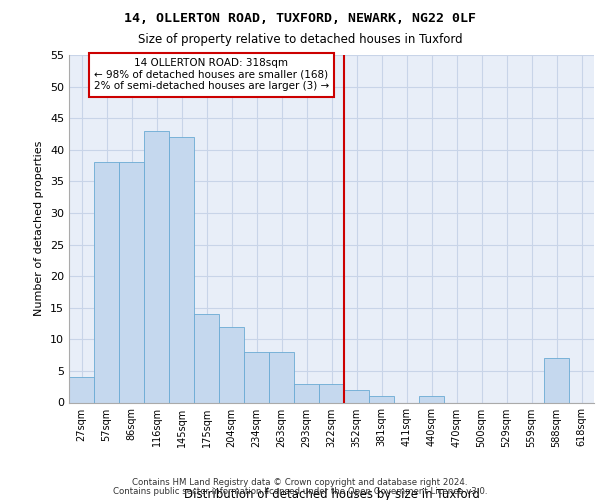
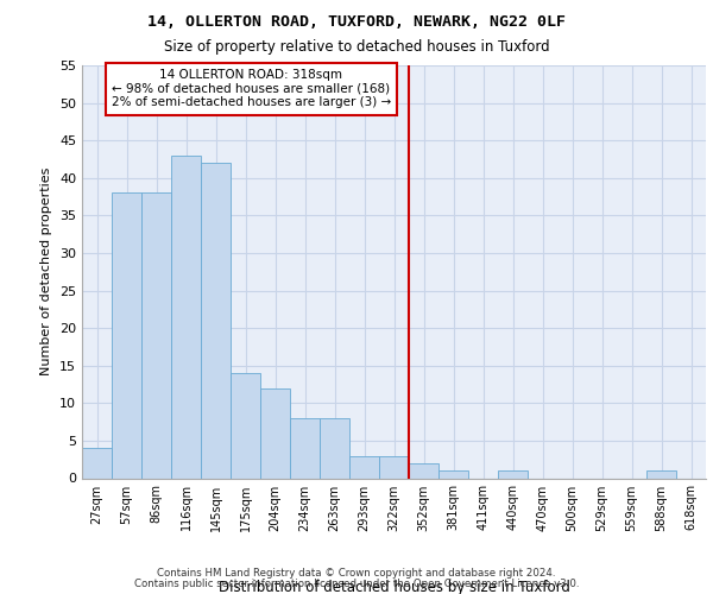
588sqm: 7 -> 1
